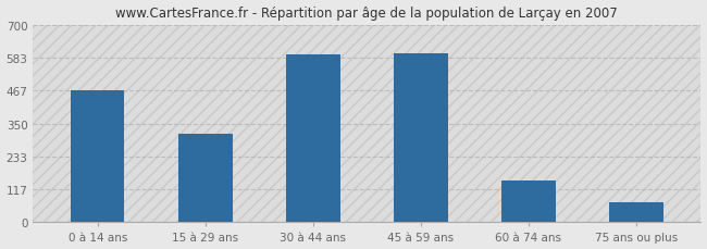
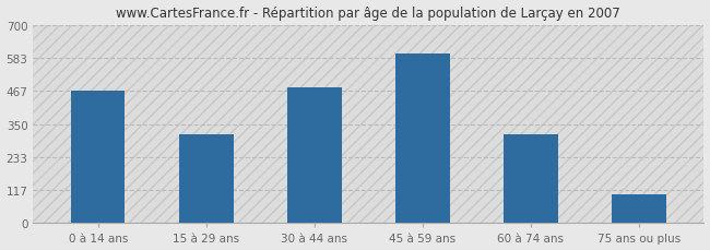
30 à 44 ans: 595 -> 480
60 à 74 ans: 150 -> 313
75 ans ou plus: 70 -> 100
